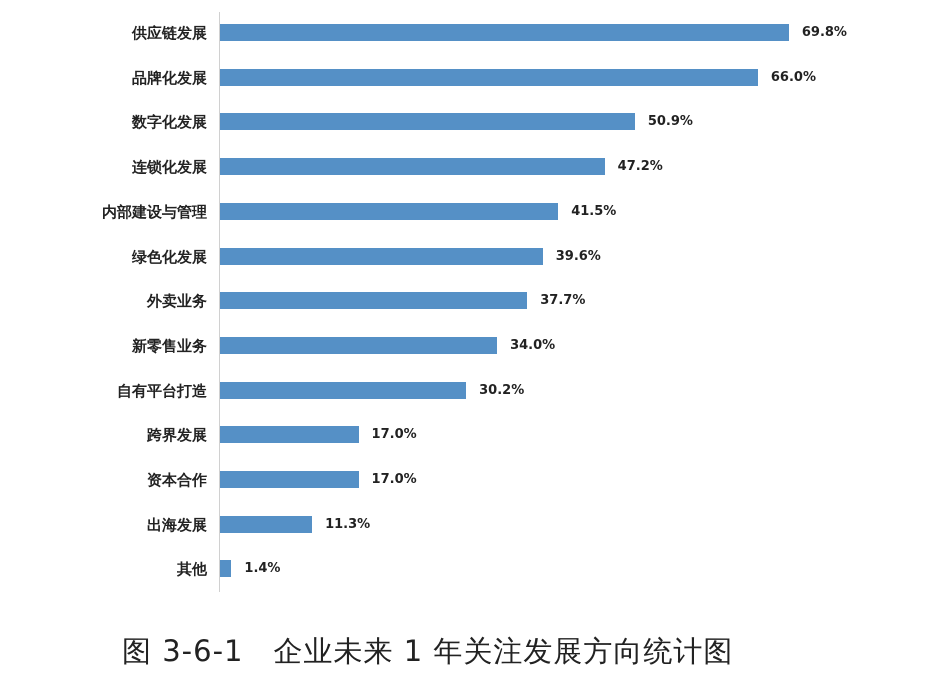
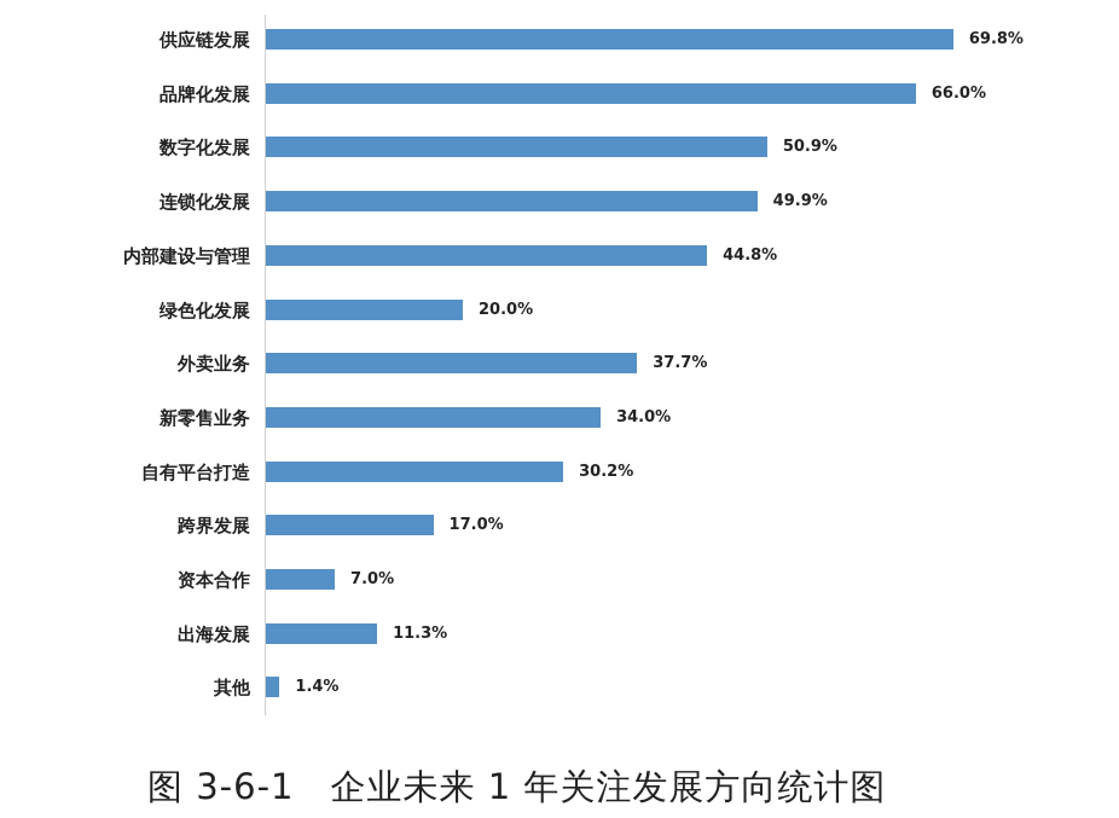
连锁化发展: 47.2% -> 49.9%
内部建设与管理: 41.5% -> 44.8%
绿色化发展: 39.6% -> 20.0%
资本合作: 17.0% -> 7.0%
